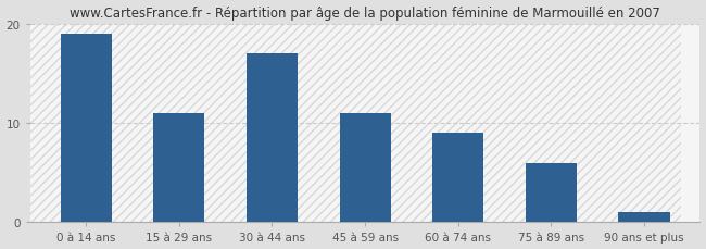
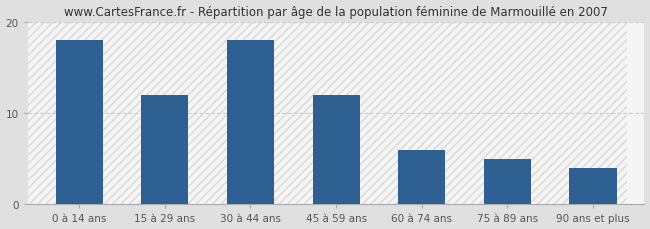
0 à 14 ans: 19 -> 18
15 à 29 ans: 11 -> 12
30 à 44 ans: 17 -> 18
45 à 59 ans: 11 -> 12
60 à 74 ans: 9 -> 6
75 à 89 ans: 6 -> 5
90 ans et plus: 1 -> 4
